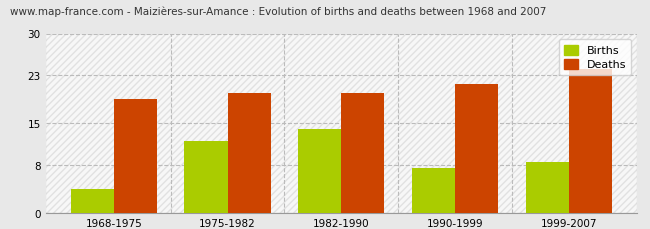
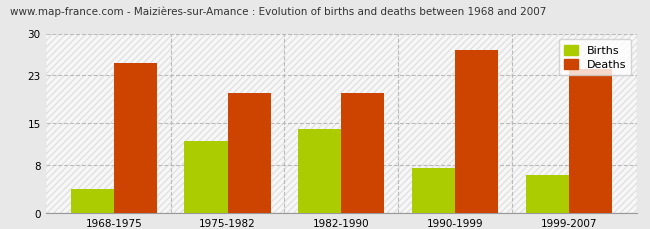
Deaths/1968-1975: 19.0 -> 25.0
Deaths/1990-1999: 21.5 -> 27.2
Births/1999-2007: 8.5 -> 6.4
